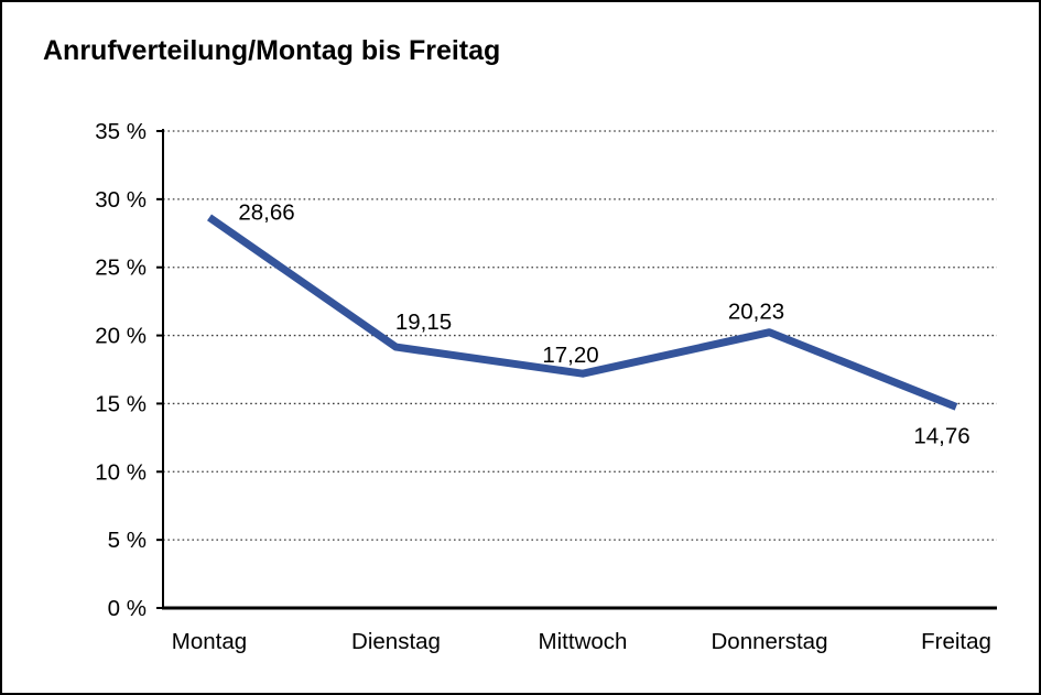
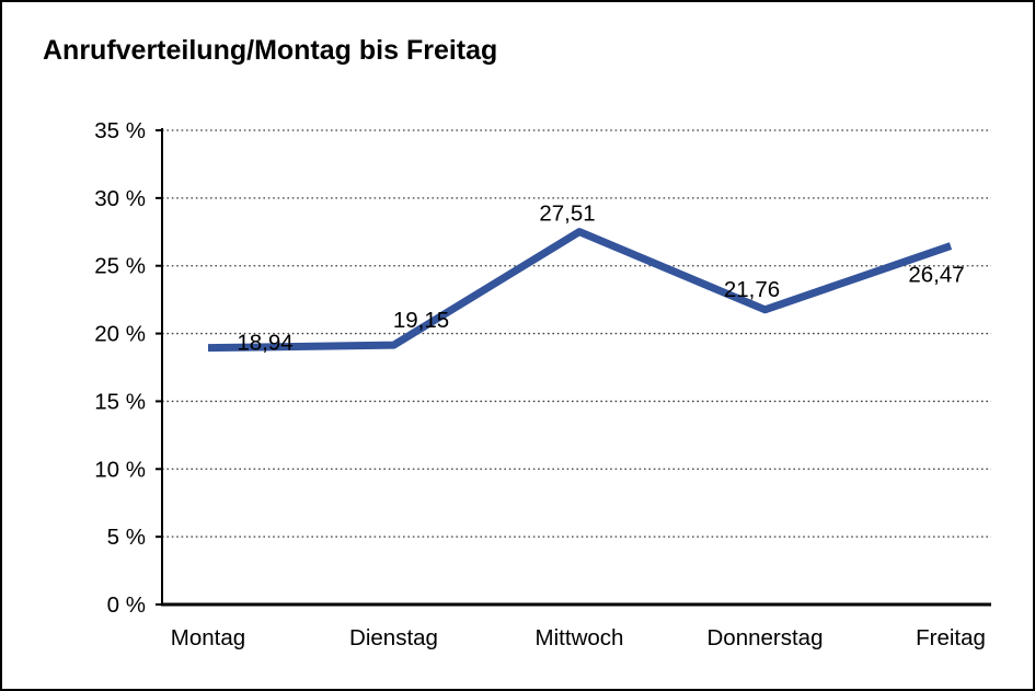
Montag: 28,66 -> 18,94
Mittwoch: 17,20 -> 27,51
Donnerstag: 20,23 -> 21,76
Freitag: 14,76 -> 26,47
